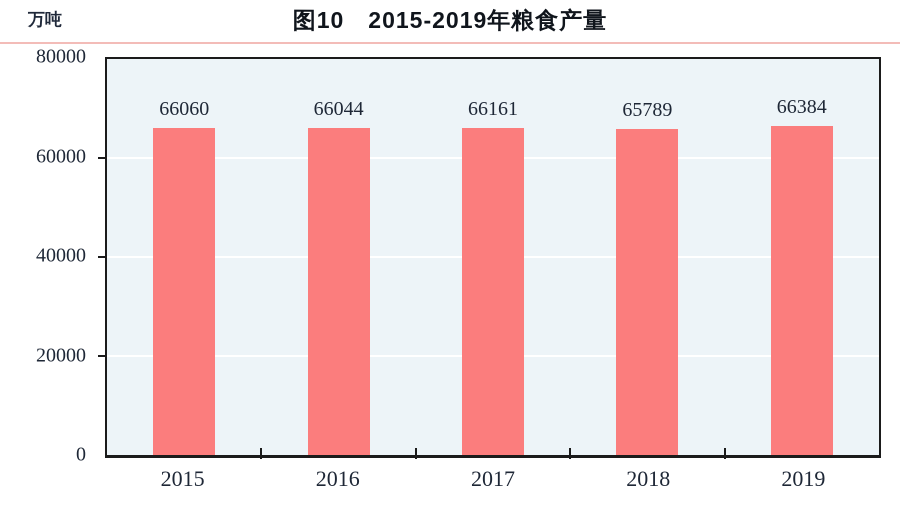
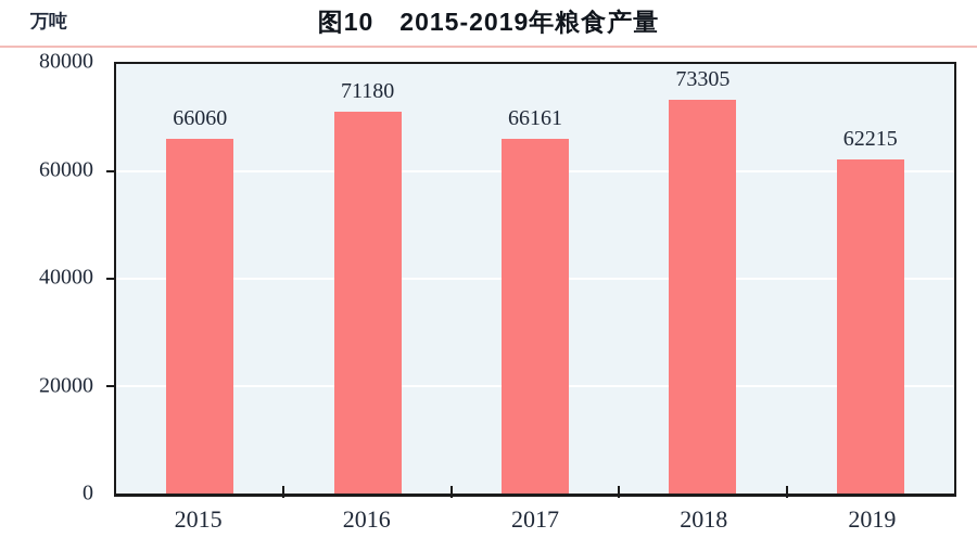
2016: 66044 -> 71180
2018: 65789 -> 73305
2019: 66384 -> 62215
